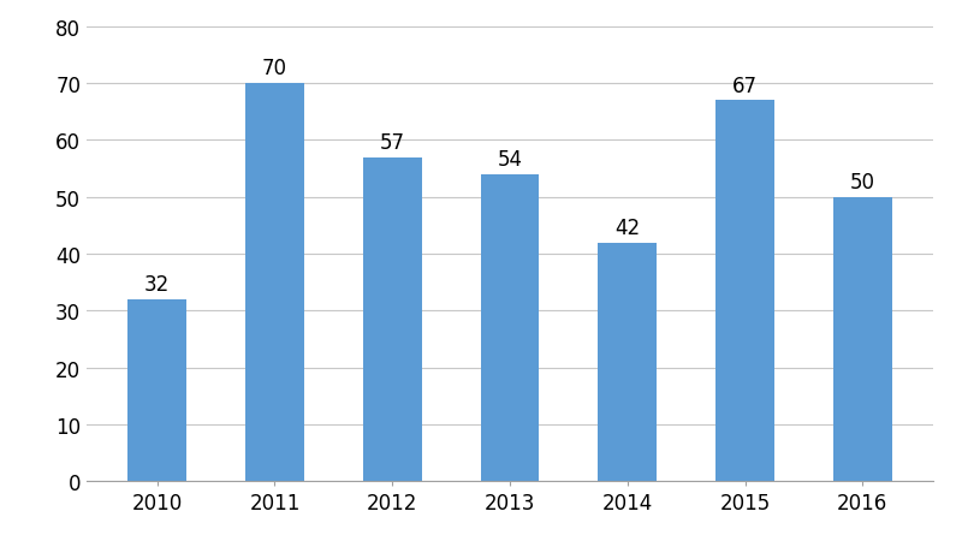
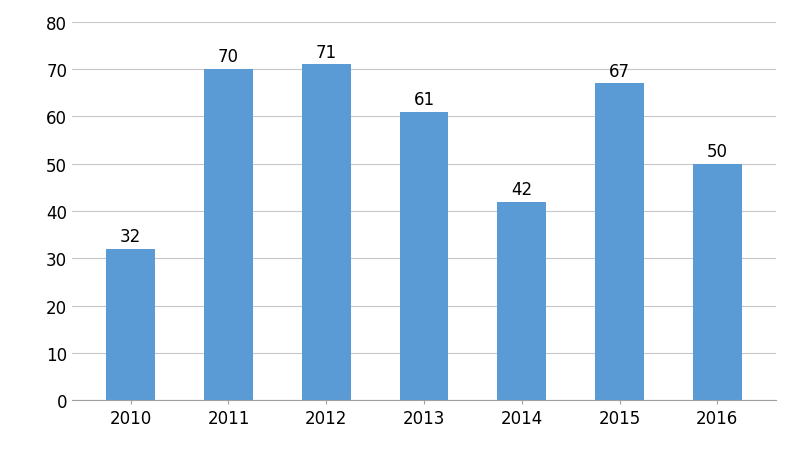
2012: 57 -> 71
2013: 54 -> 61
